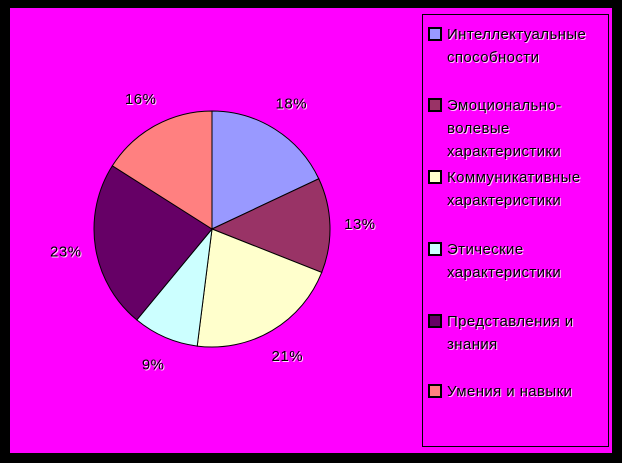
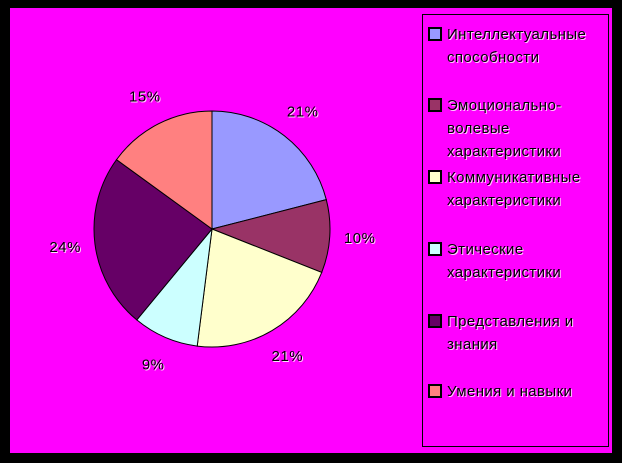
Интеллектуальные способности: 18% -> 21%
Эмоционально-волевые характеристики: 13% -> 10%
Представления и знания: 23% -> 24%
Умения и навыки: 16% -> 15%
